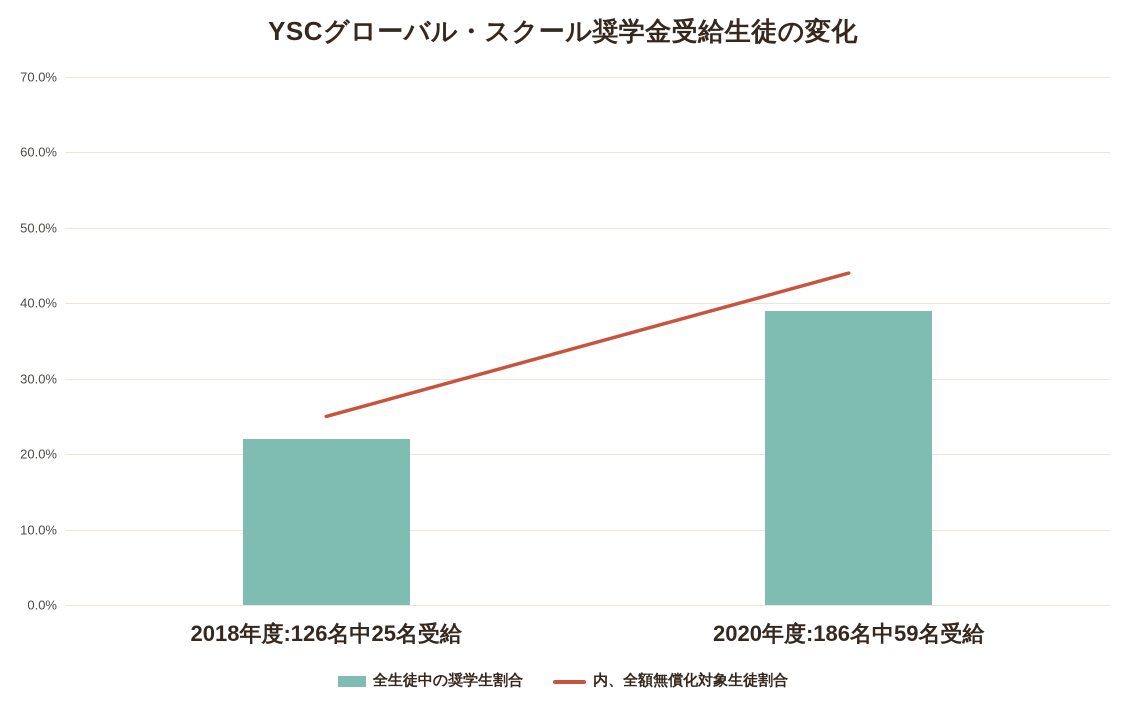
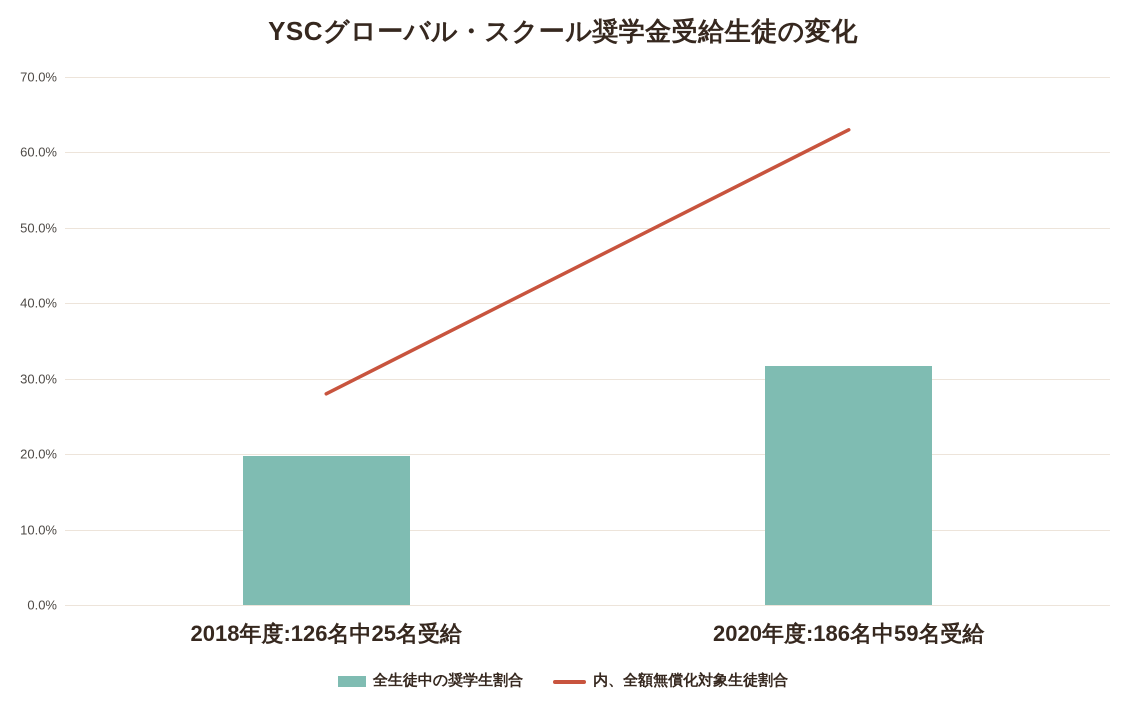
全生徒中の奨学生割合/2018年度:126名中25名受給: 22% -> 20%
内、全額無償化対象生徒割合/2018年度:126名中25名受給: 25% -> 28%
全生徒中の奨学生割合/2020年度:186名中59名受給: 39% -> 32%
内、全額無償化対象生徒割合/2020年度:186名中59名受給: 44% -> 63%
